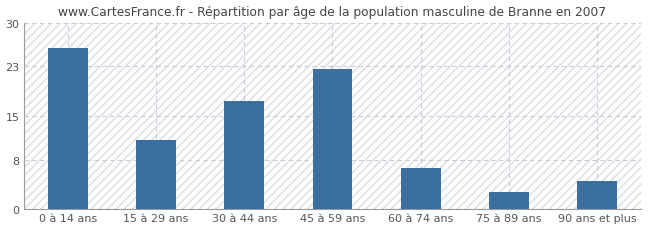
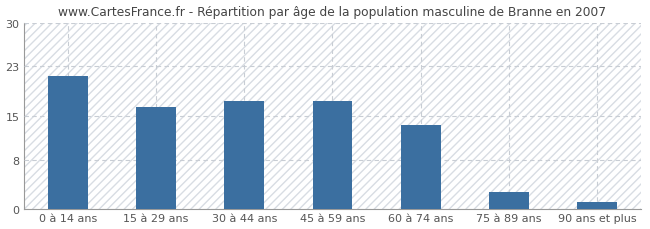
0 à 14 ans: 26.0 -> 21.5
15 à 29 ans: 11.2 -> 16.5
45 à 59 ans: 22.6 -> 17.5
60 à 74 ans: 6.6 -> 13.5
90 ans et plus: 4.6 -> 1.2
